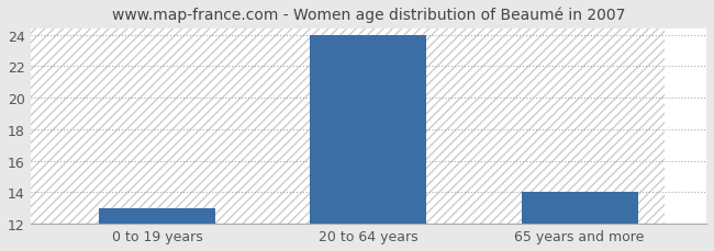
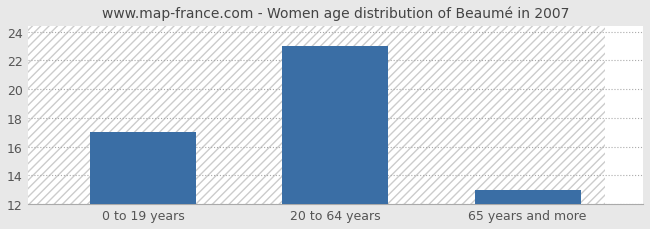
0 to 19 years: 13 -> 17
20 to 64 years: 24 -> 23
65 years and more: 14 -> 13
